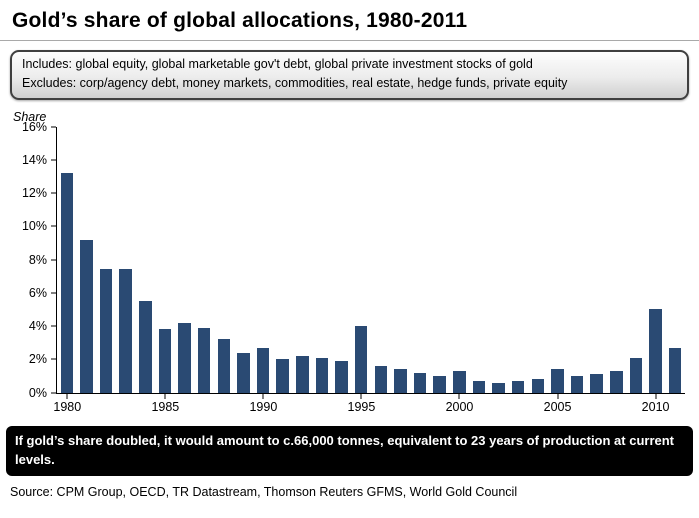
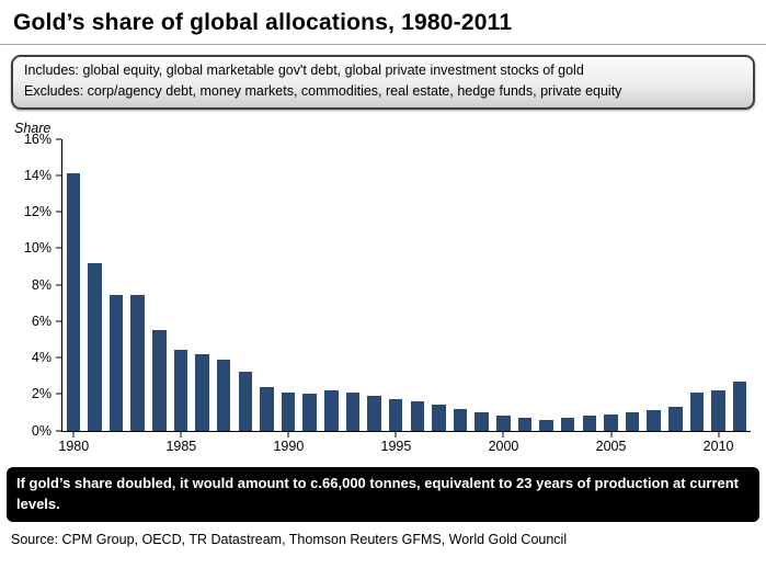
1980: 13.2% -> 14.1%
1985: 3.8% -> 4.4%
1990: 2.7% -> 2.1%
1995: 4.0% -> 1.7%
2000: 1.3% -> 0.8%
2005: 1.4% -> 0.9%
2010: 5.0% -> 2.2%
